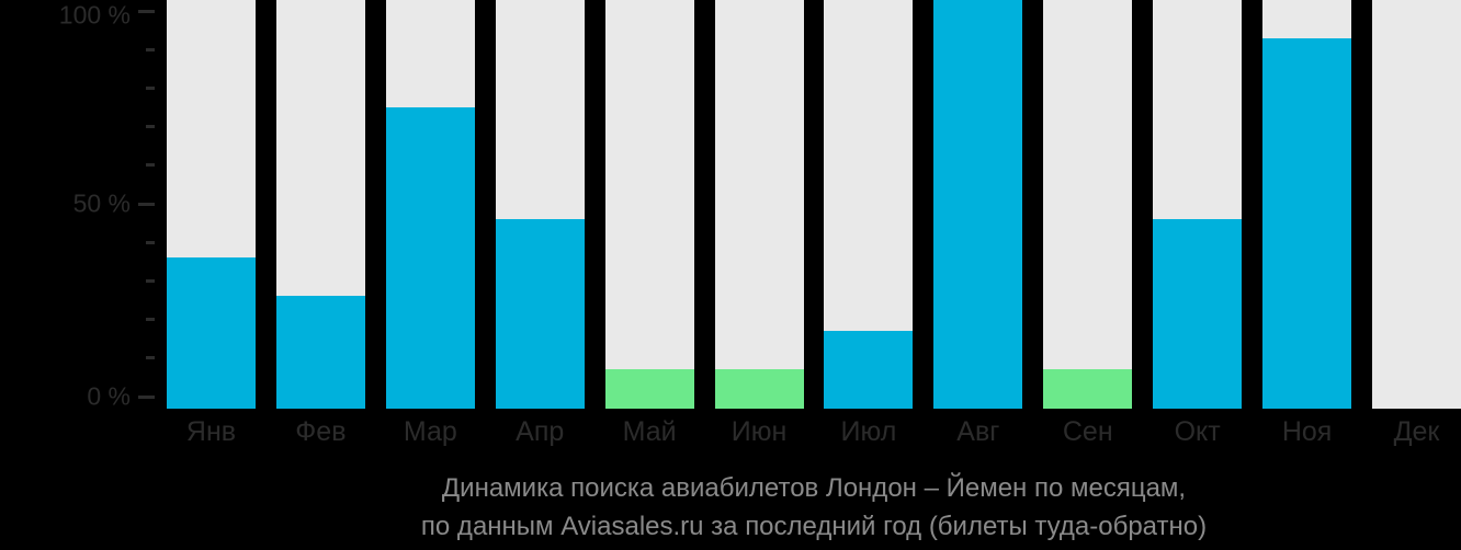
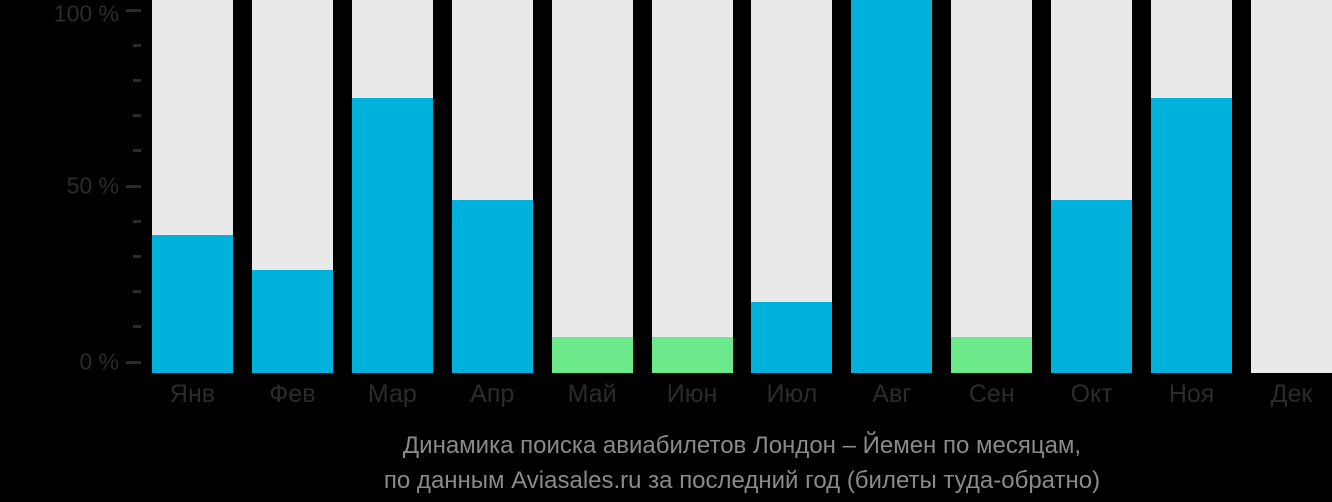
Ноя: 93% -> 75%
